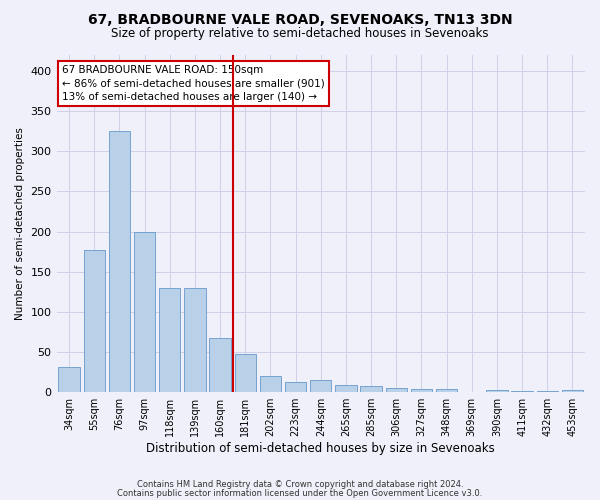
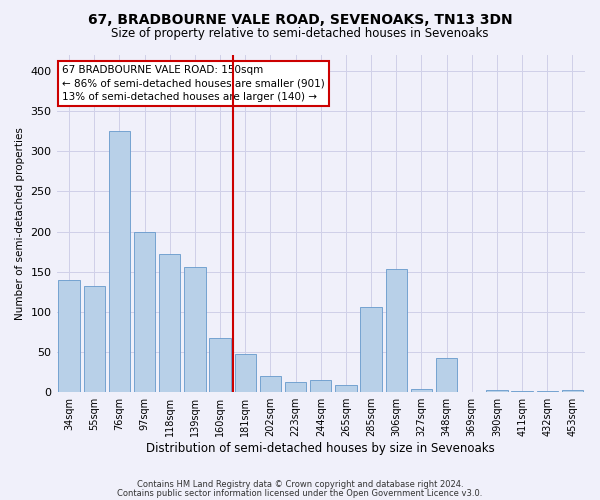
34sqm: 32 -> 140
55sqm: 177 -> 132
118sqm: 130 -> 172
139sqm: 130 -> 156
285sqm: 8 -> 106
306sqm: 5 -> 154
348sqm: 4 -> 42
